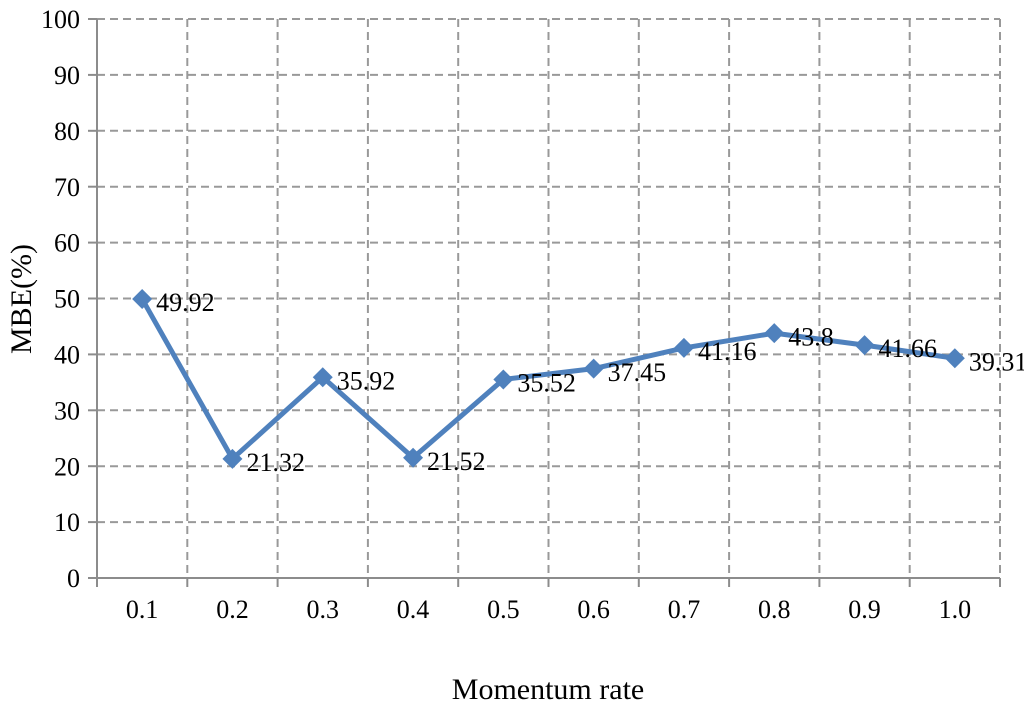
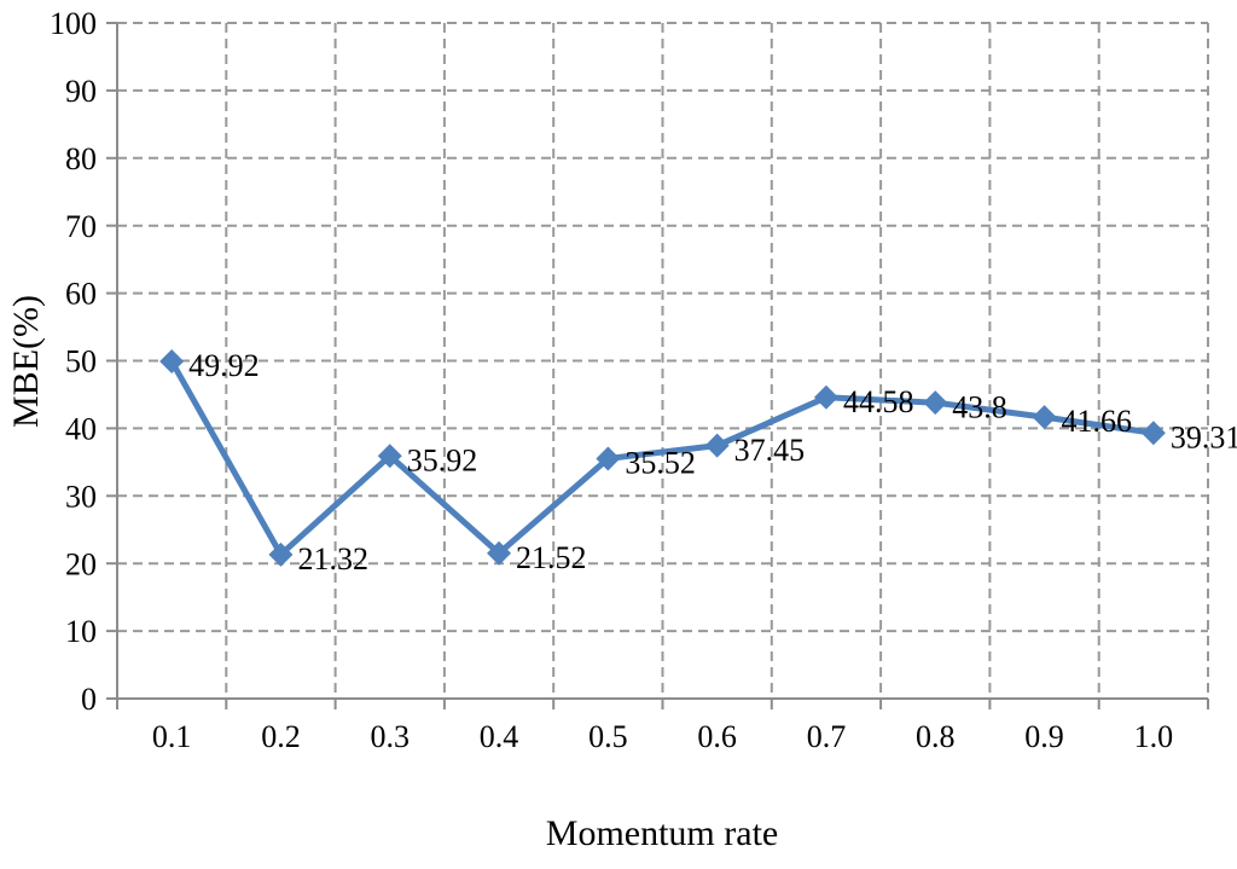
0.7: 41.16 -> 44.58
